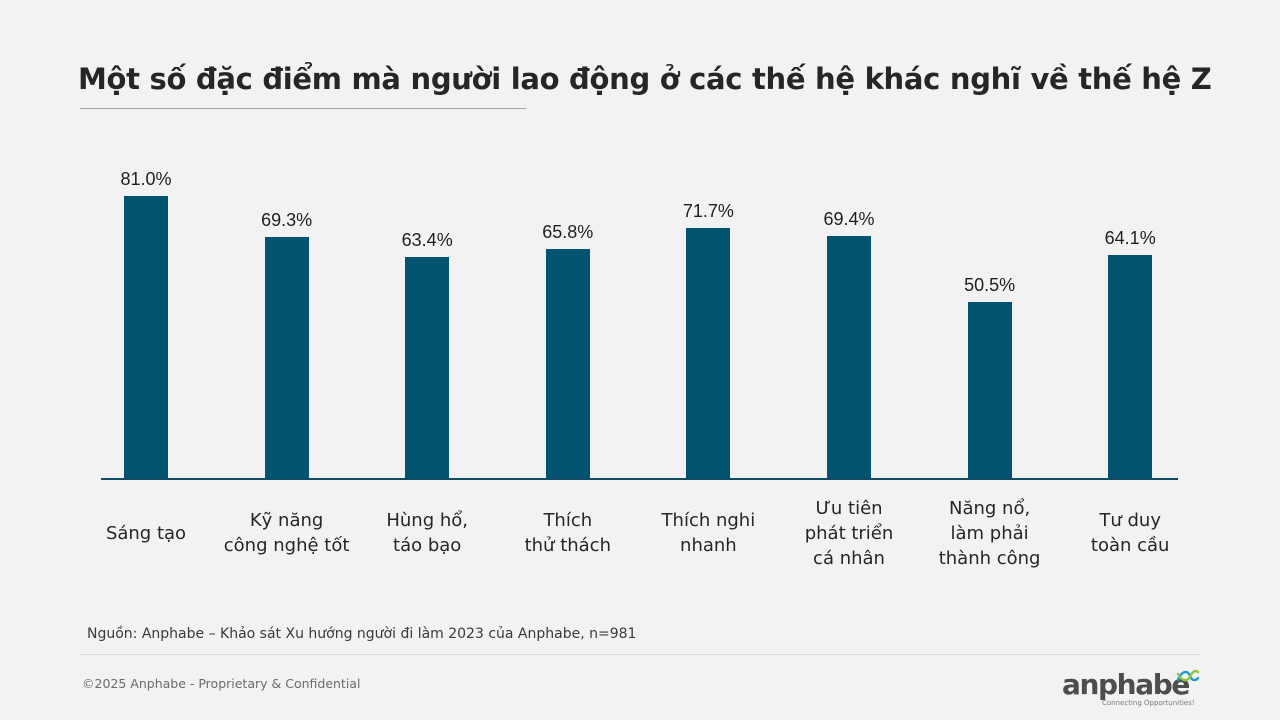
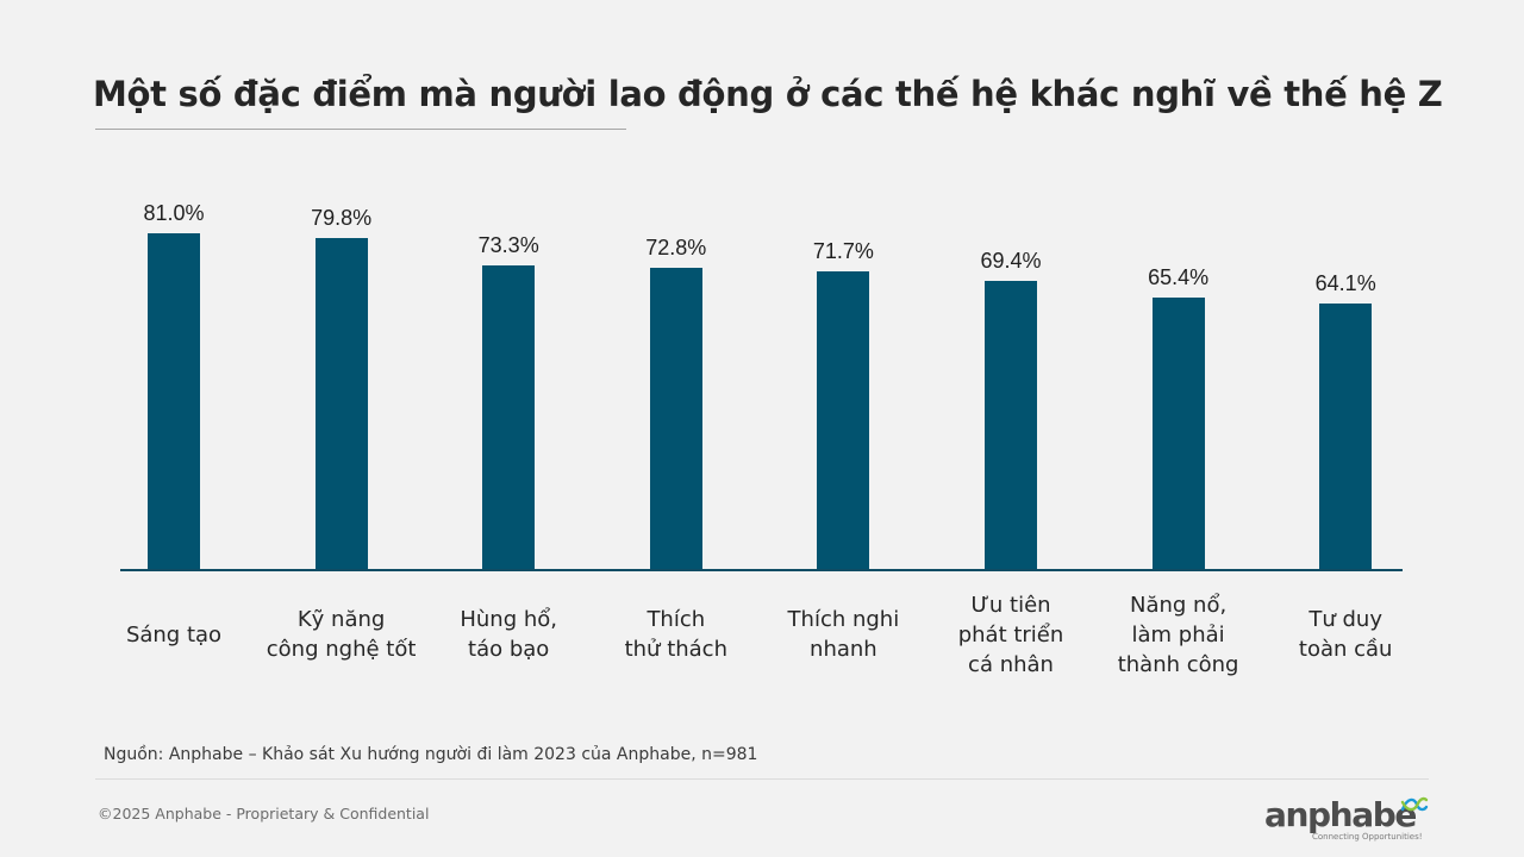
Kỹ năng công nghệ tốt: 69.3% -> 79.8%
Hùng hổ, táo bạo: 63.4% -> 73.3%
Thích thử thách: 65.8% -> 72.8%
Năng nổ, làm phải thành công: 50.5% -> 65.4%
